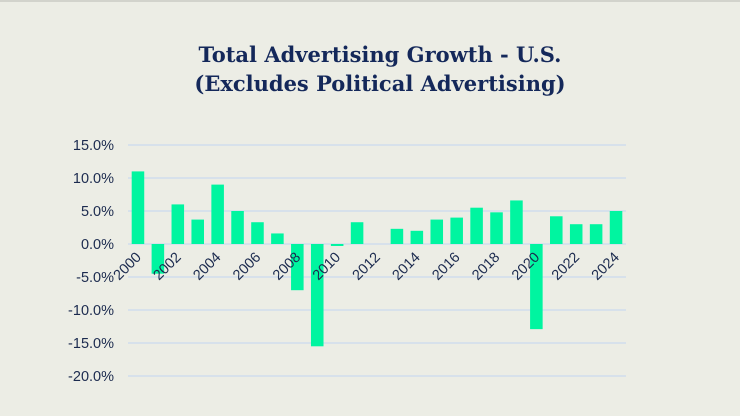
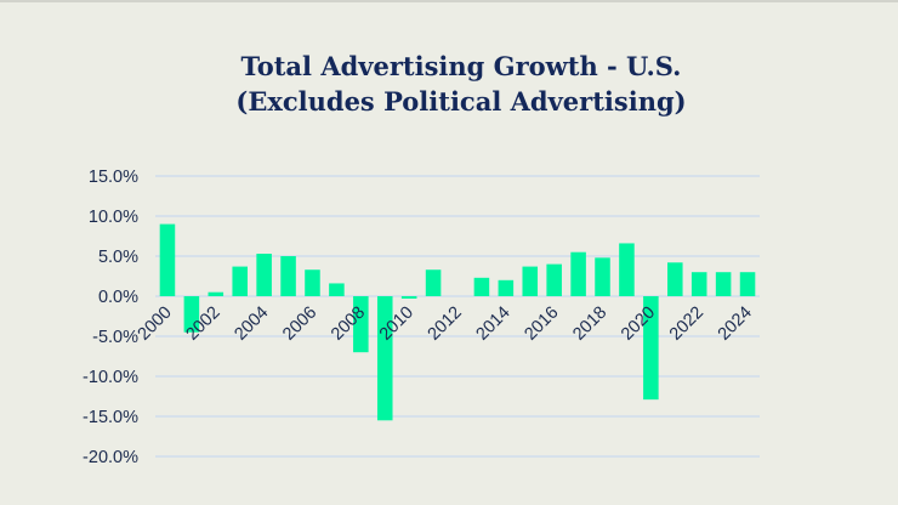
2000: 11% -> 9%
2002: 6% -> 1%
2004: 9% -> 5%
2024: 5% -> 3%
